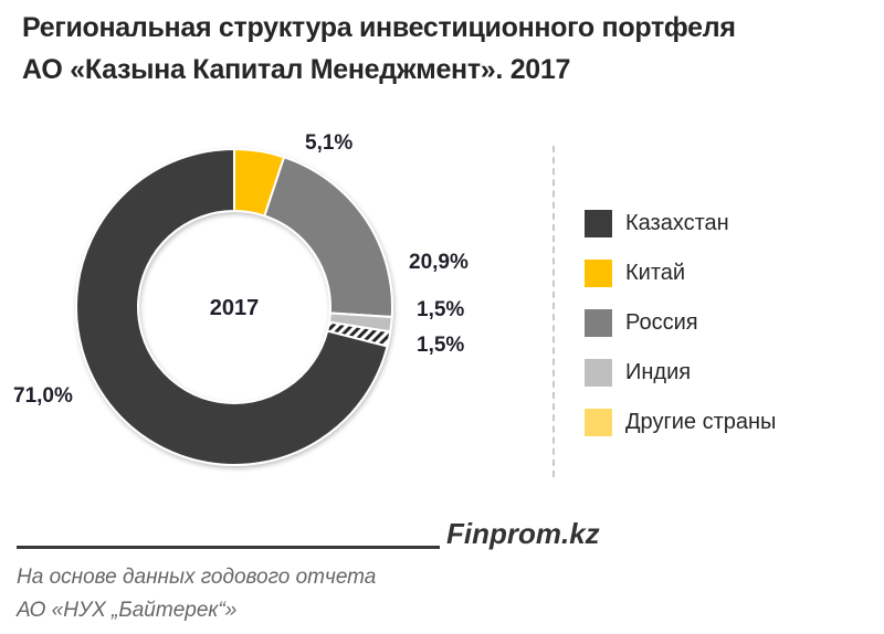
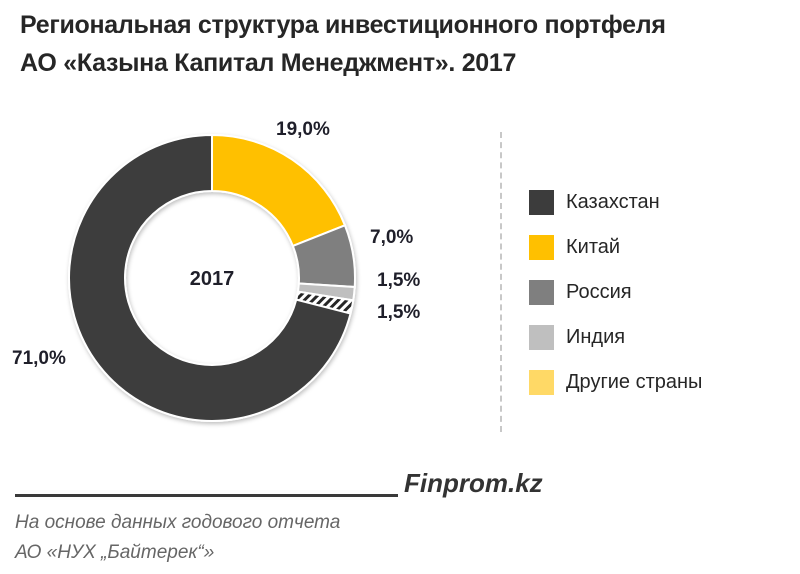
Китай: 5,1% -> 19,0%
Россия: 20,9% -> 7,0%
